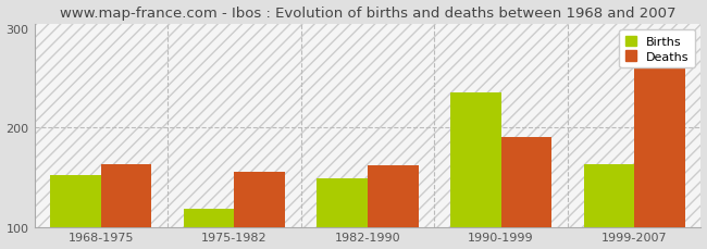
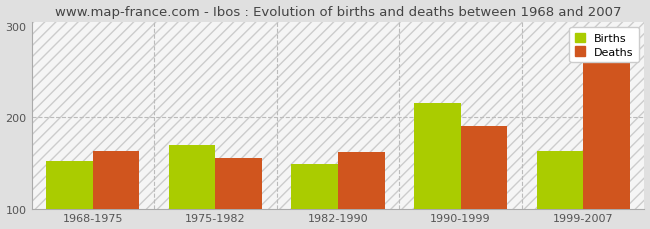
Births/1975-1982: 118 -> 170
Births/1990-1999: 235 -> 216
